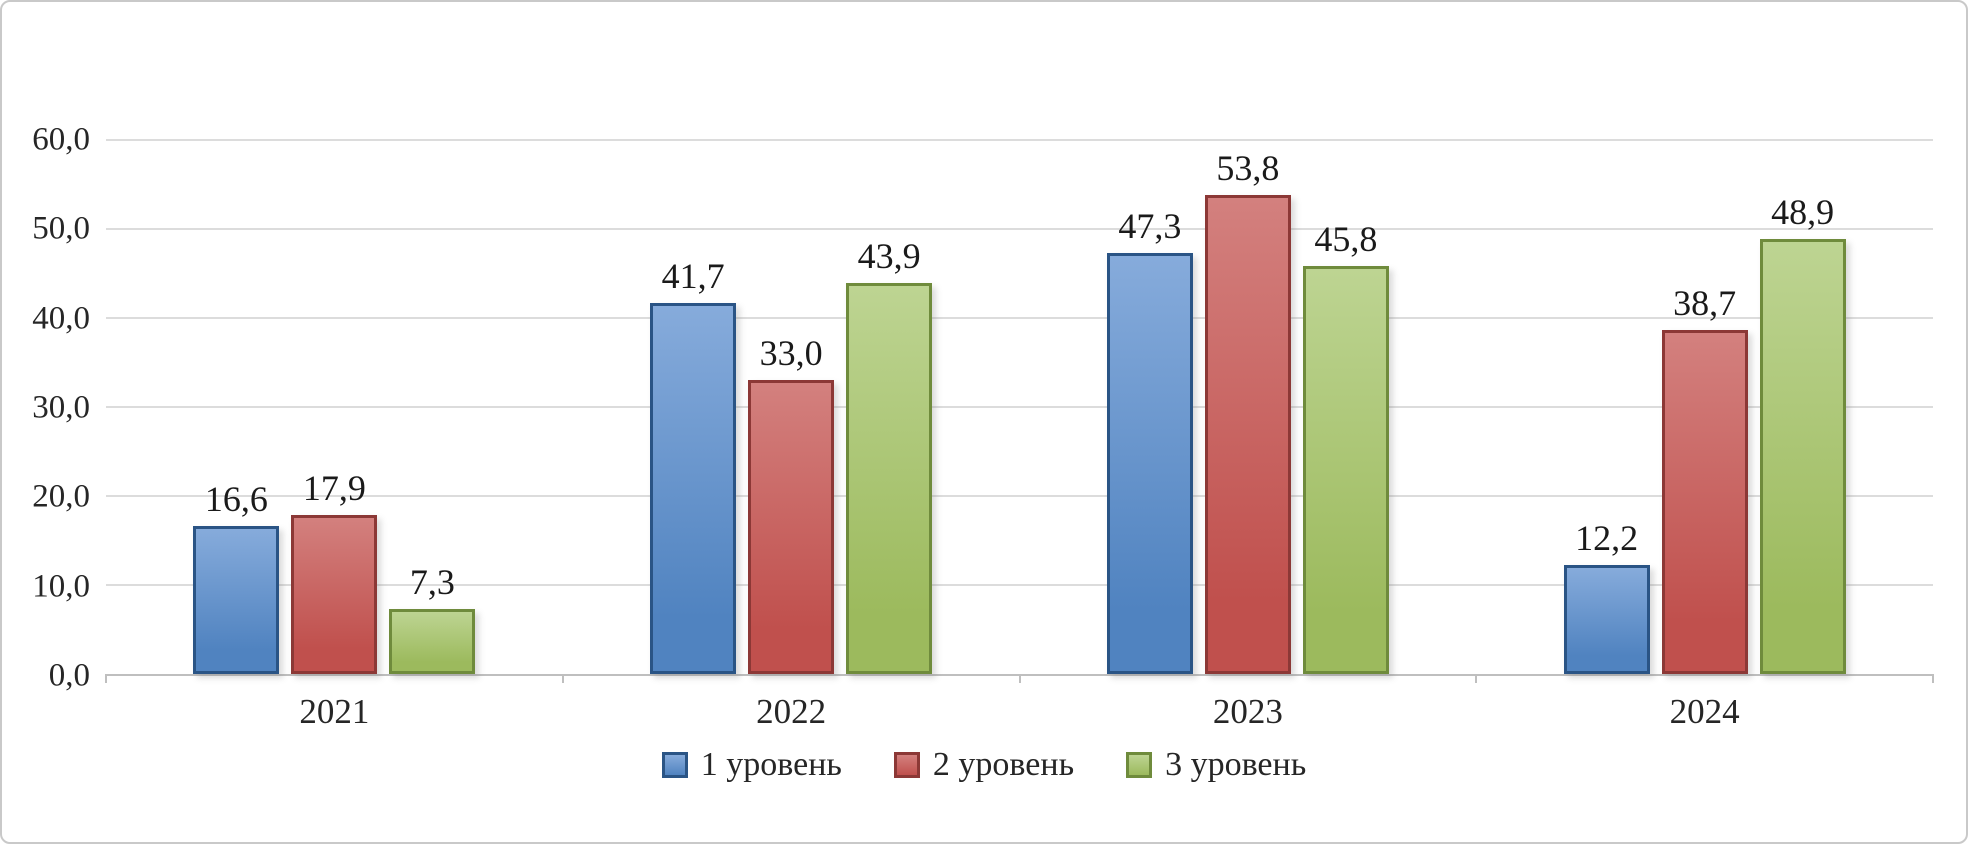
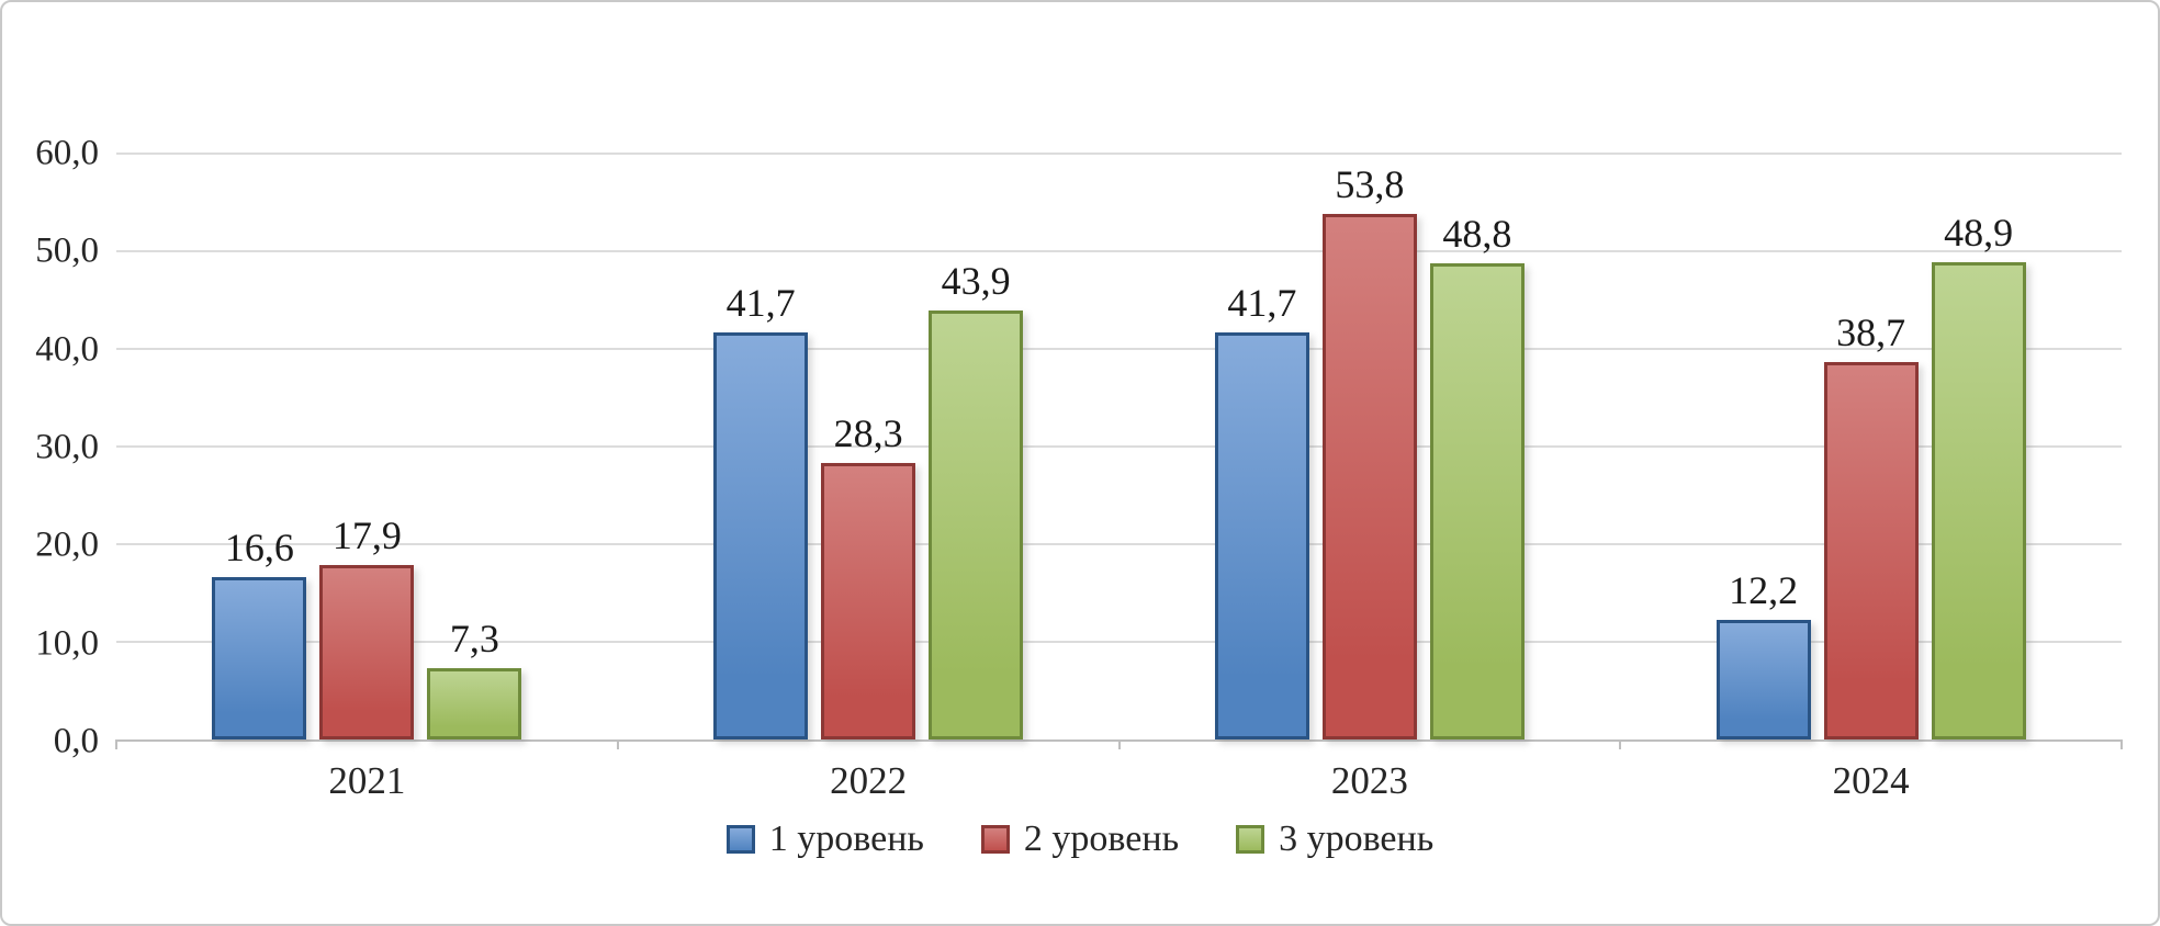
2 уровень/2022: 33,0 -> 28,3
1 уровень/2023: 47,3 -> 41,7
3 уровень/2023: 45,8 -> 48,8
